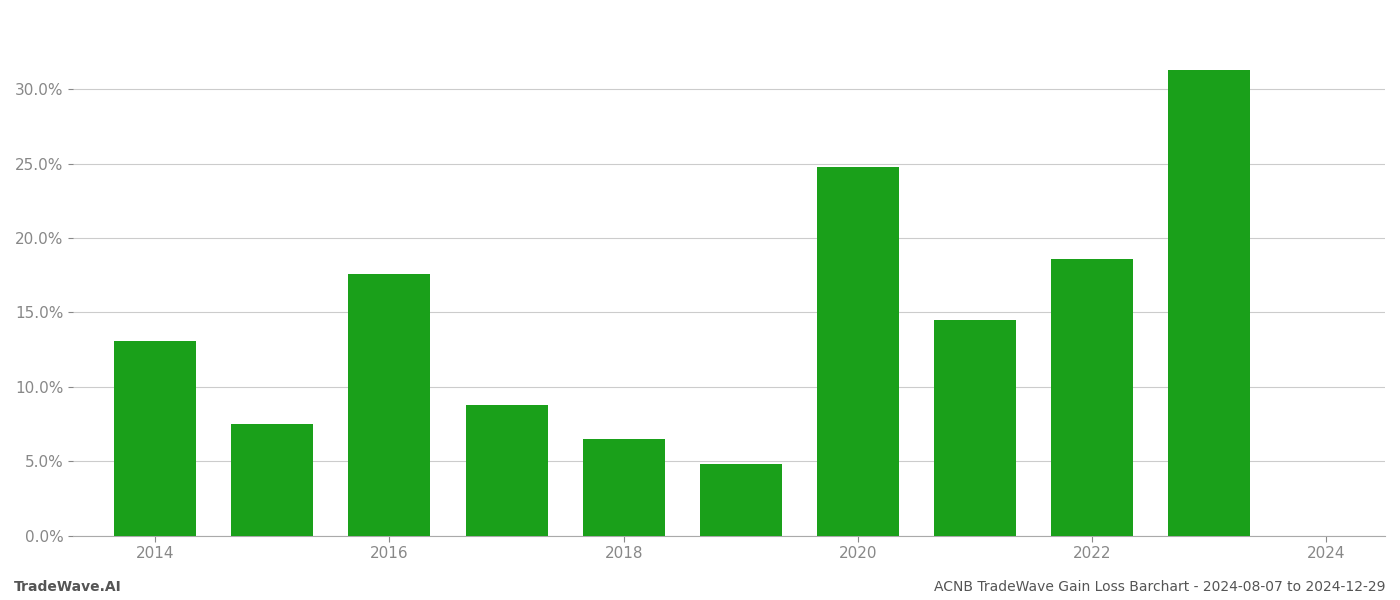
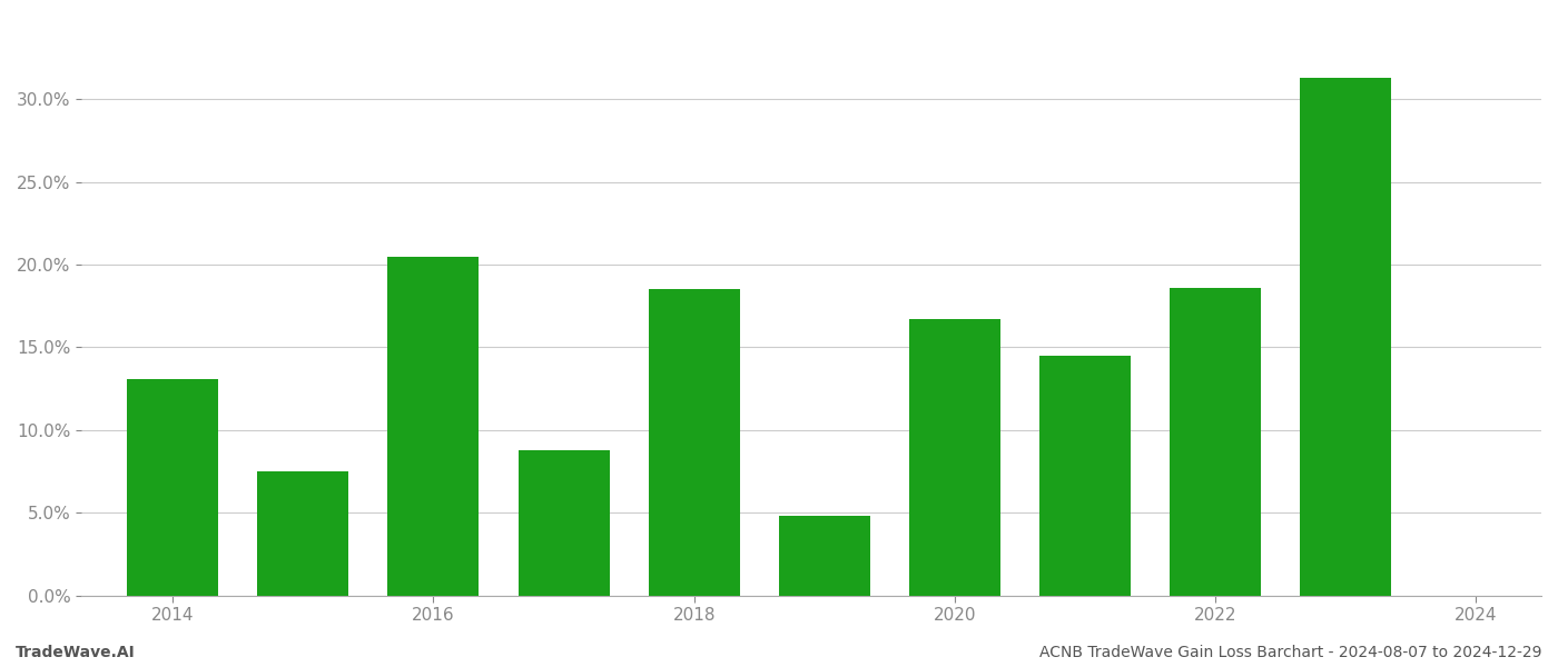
2016: 17.6% -> 20.5%
2018: 6.5% -> 18.5%
2020: 24.8% -> 16.7%
